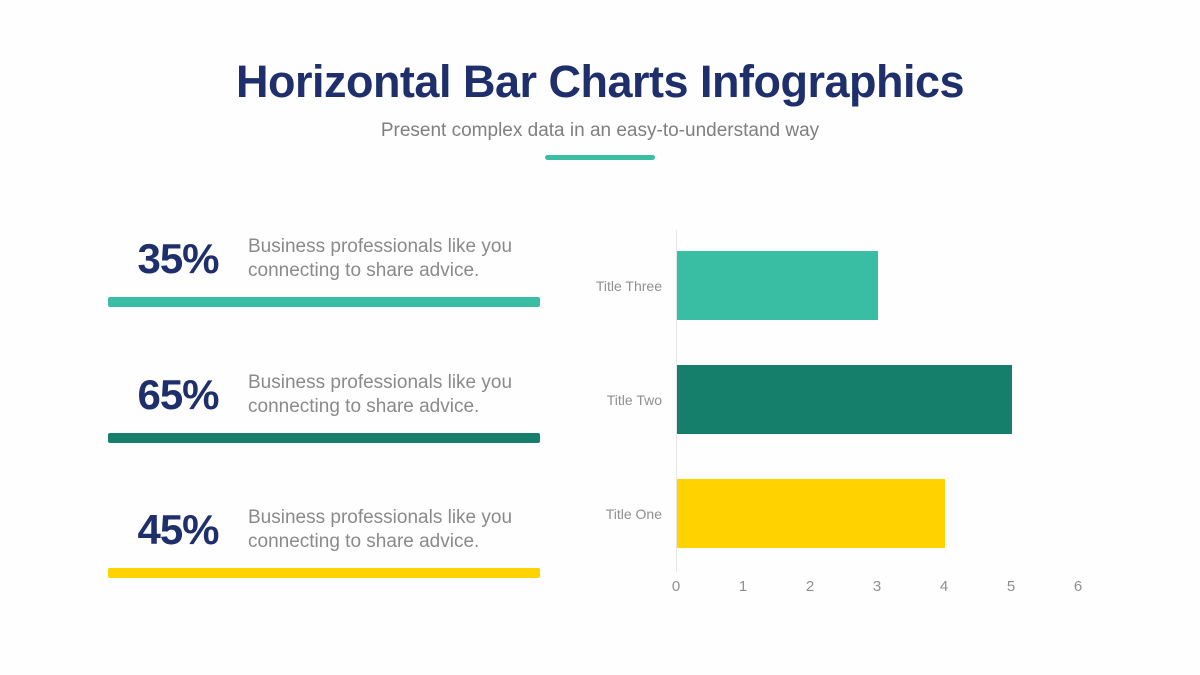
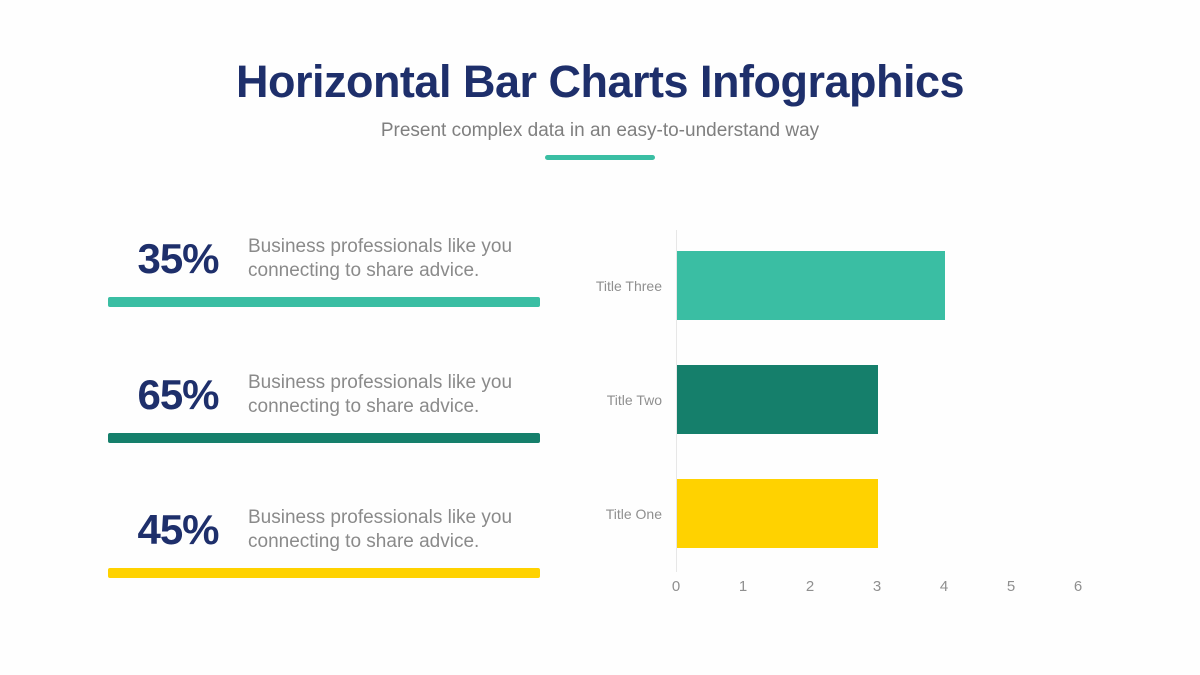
Title Three: 3 -> 4
Title Two: 5 -> 3
Title One: 4 -> 3
